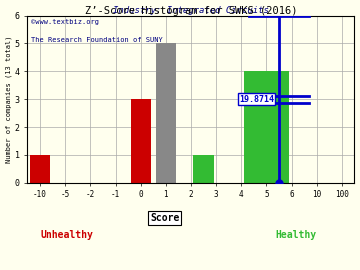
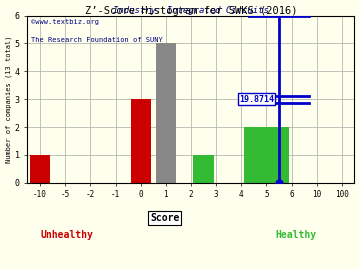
5: 4 -> 2
